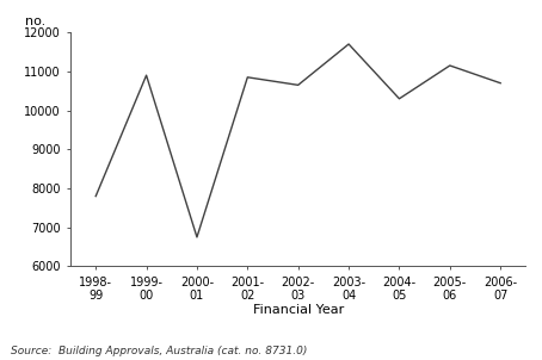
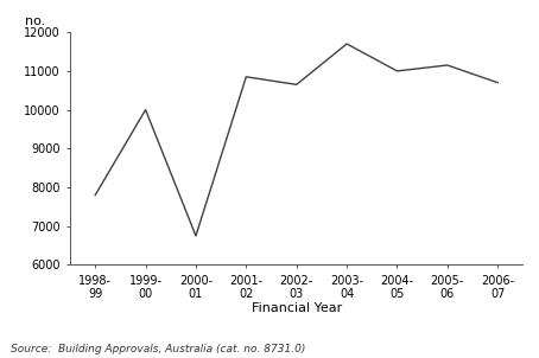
1999- 00: 10900 -> 10000
2004- 05: 10300 -> 11000
